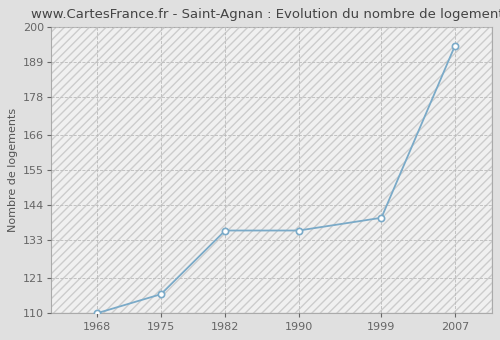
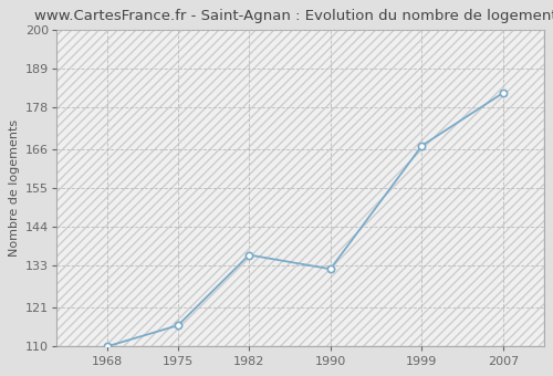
1990: 136 -> 132
1999: 140 -> 167
2007: 194 -> 182
